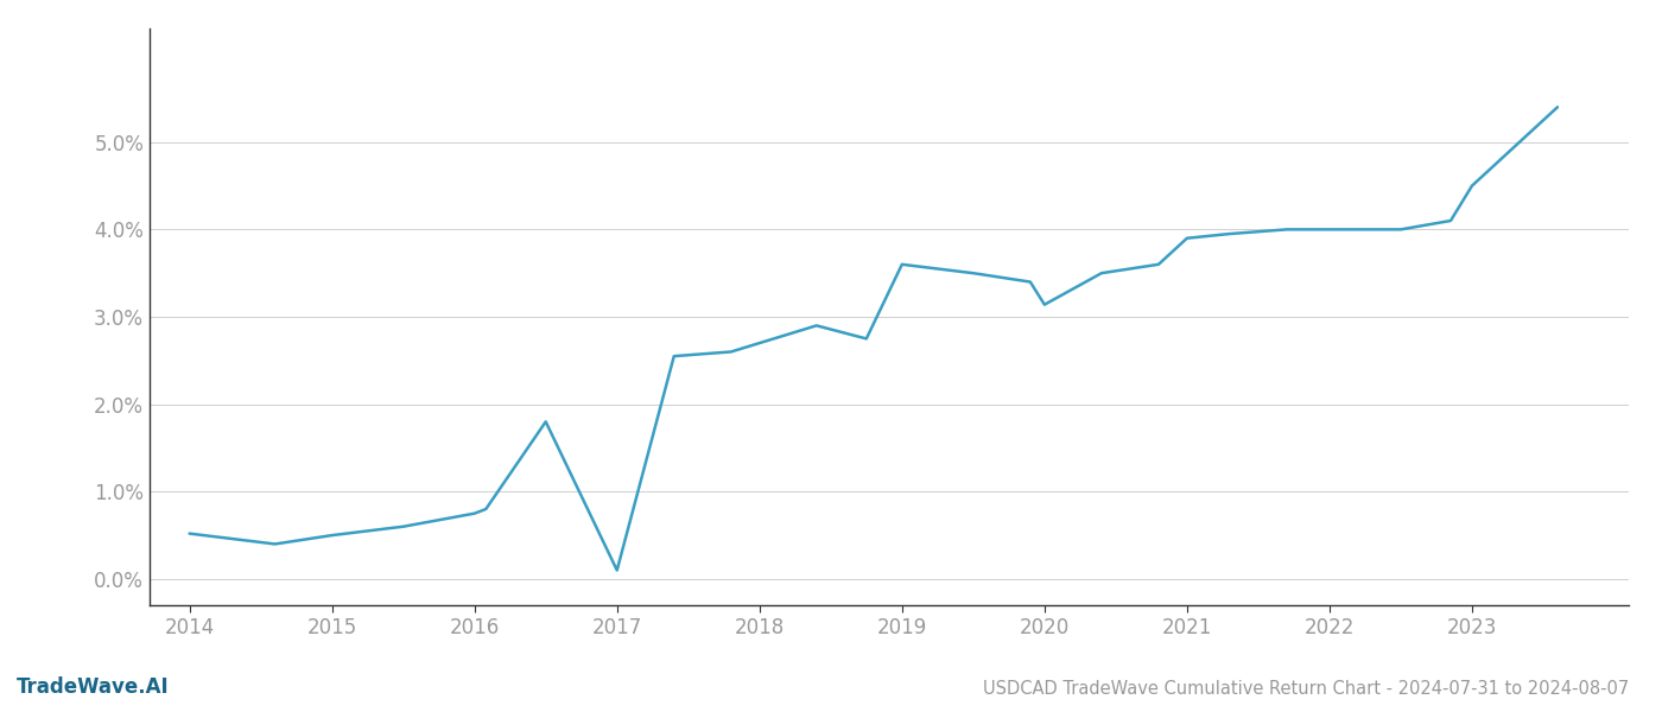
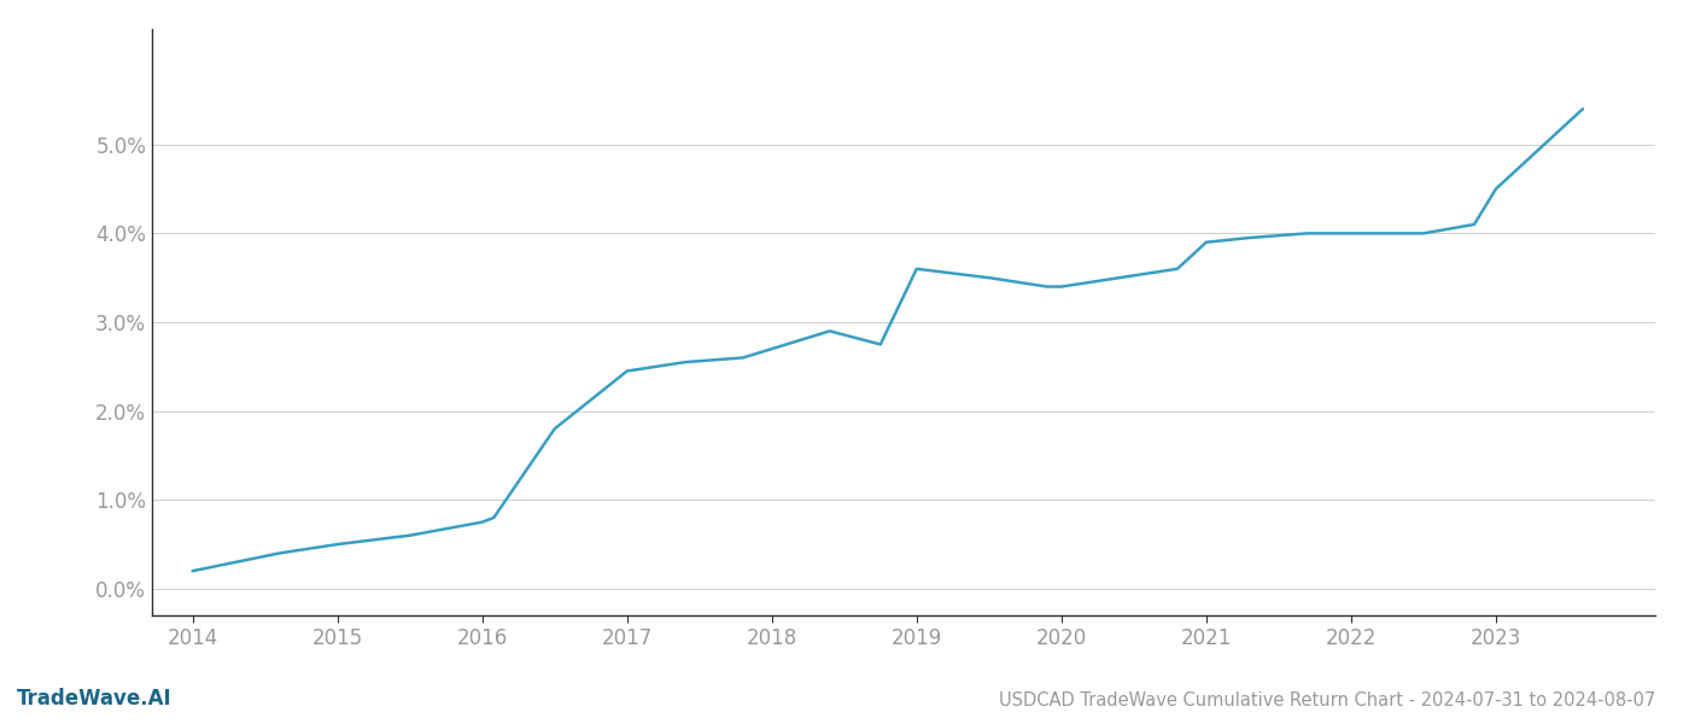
2014: 0.52% -> 0.20%
2017: 0.10% -> 2.45%
2020: 3.14% -> 3.40%
